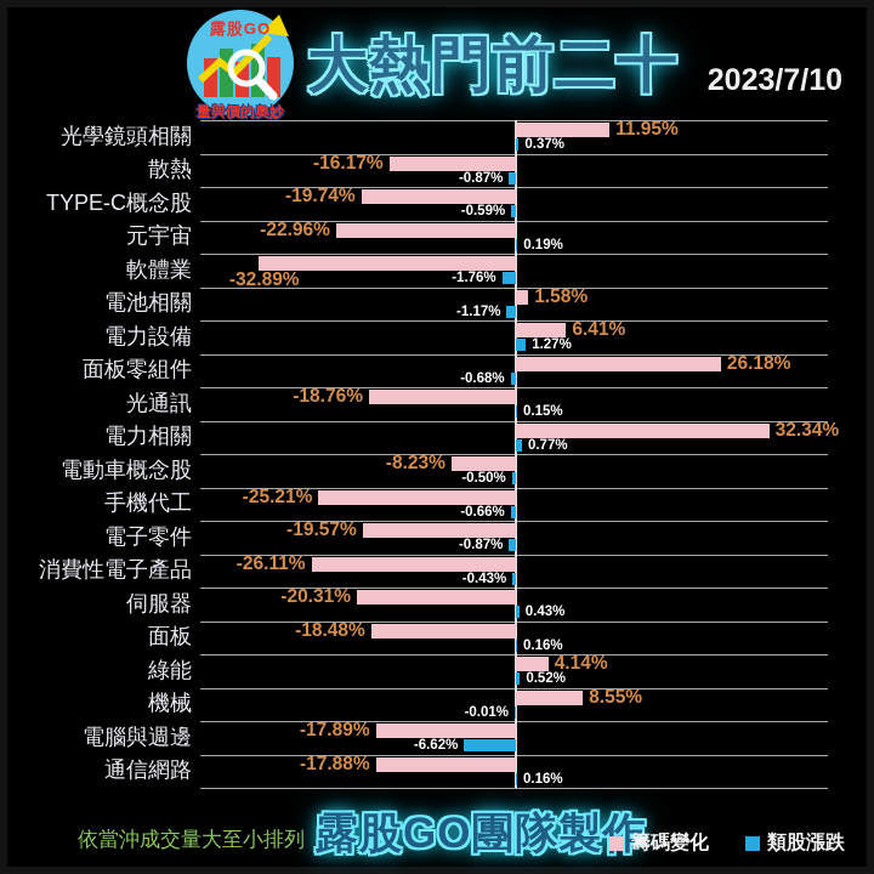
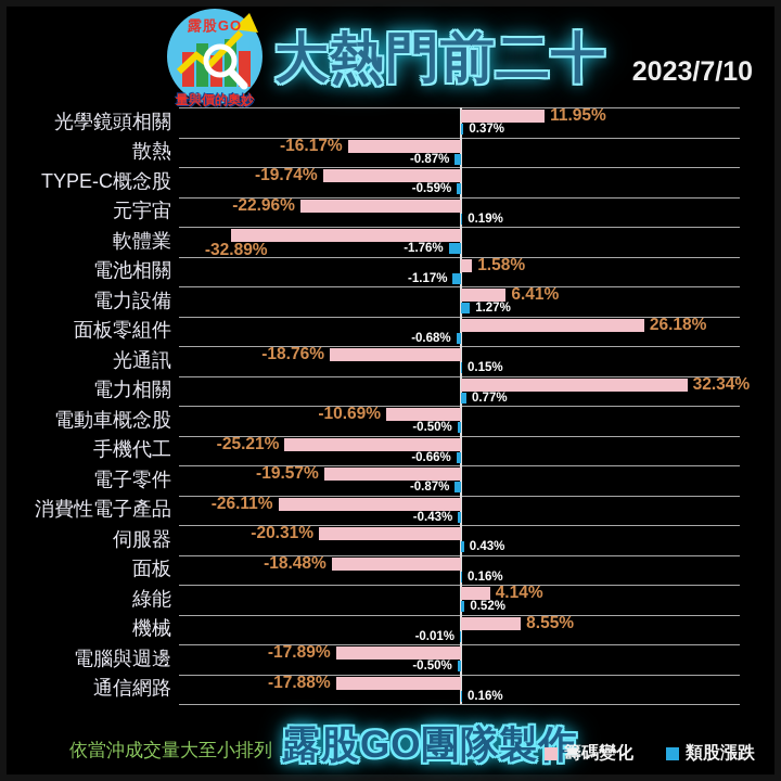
籌碼變化/電動車概念股: -8.23% -> -10.69%
類股漲跌/電腦與週邊: -6.62% -> -0.50%
